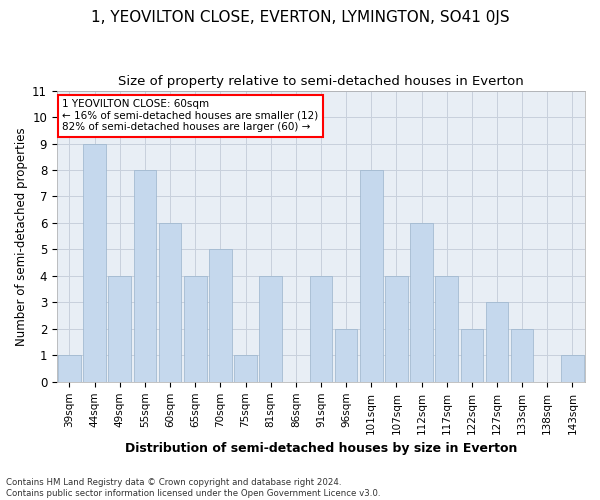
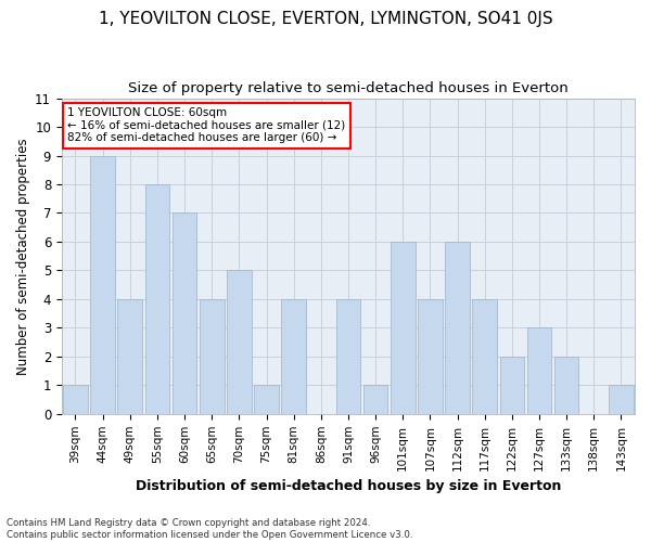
60sqm: 6 -> 7
96sqm: 2 -> 1
101sqm: 8 -> 6
